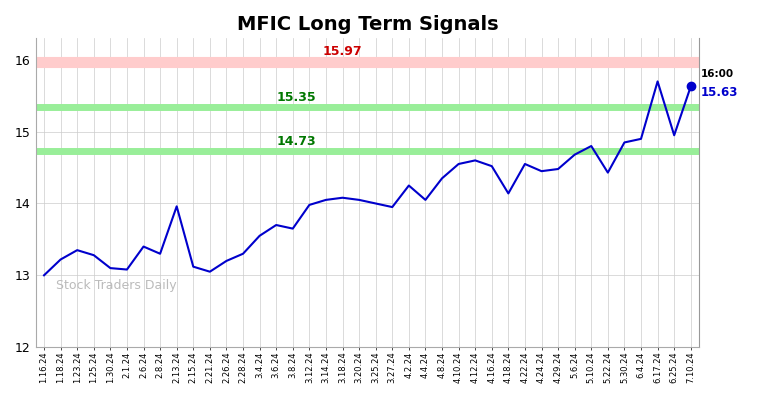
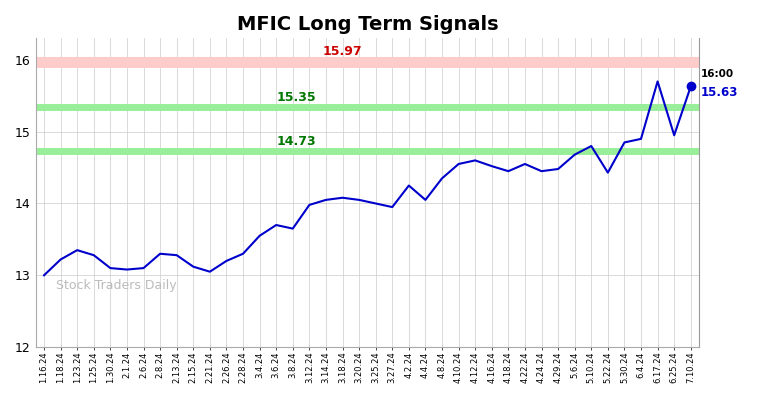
2.6.24: 13.40 -> 13.10
2.13.24: 13.96 -> 13.28
4.18.24: 14.14 -> 14.45
